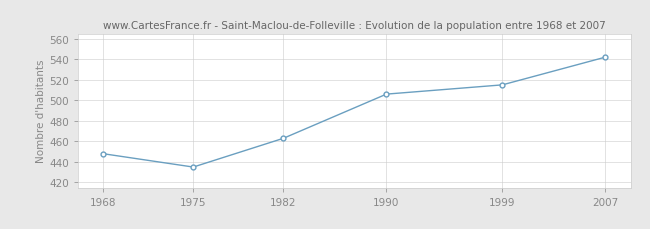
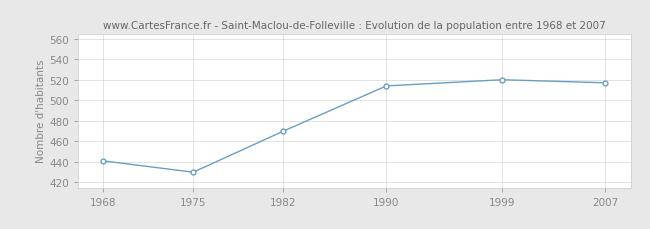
1968: 448 -> 441
1975: 435 -> 430
1982: 463 -> 470
1990: 506 -> 514
1999: 515 -> 520
2007: 542 -> 517
